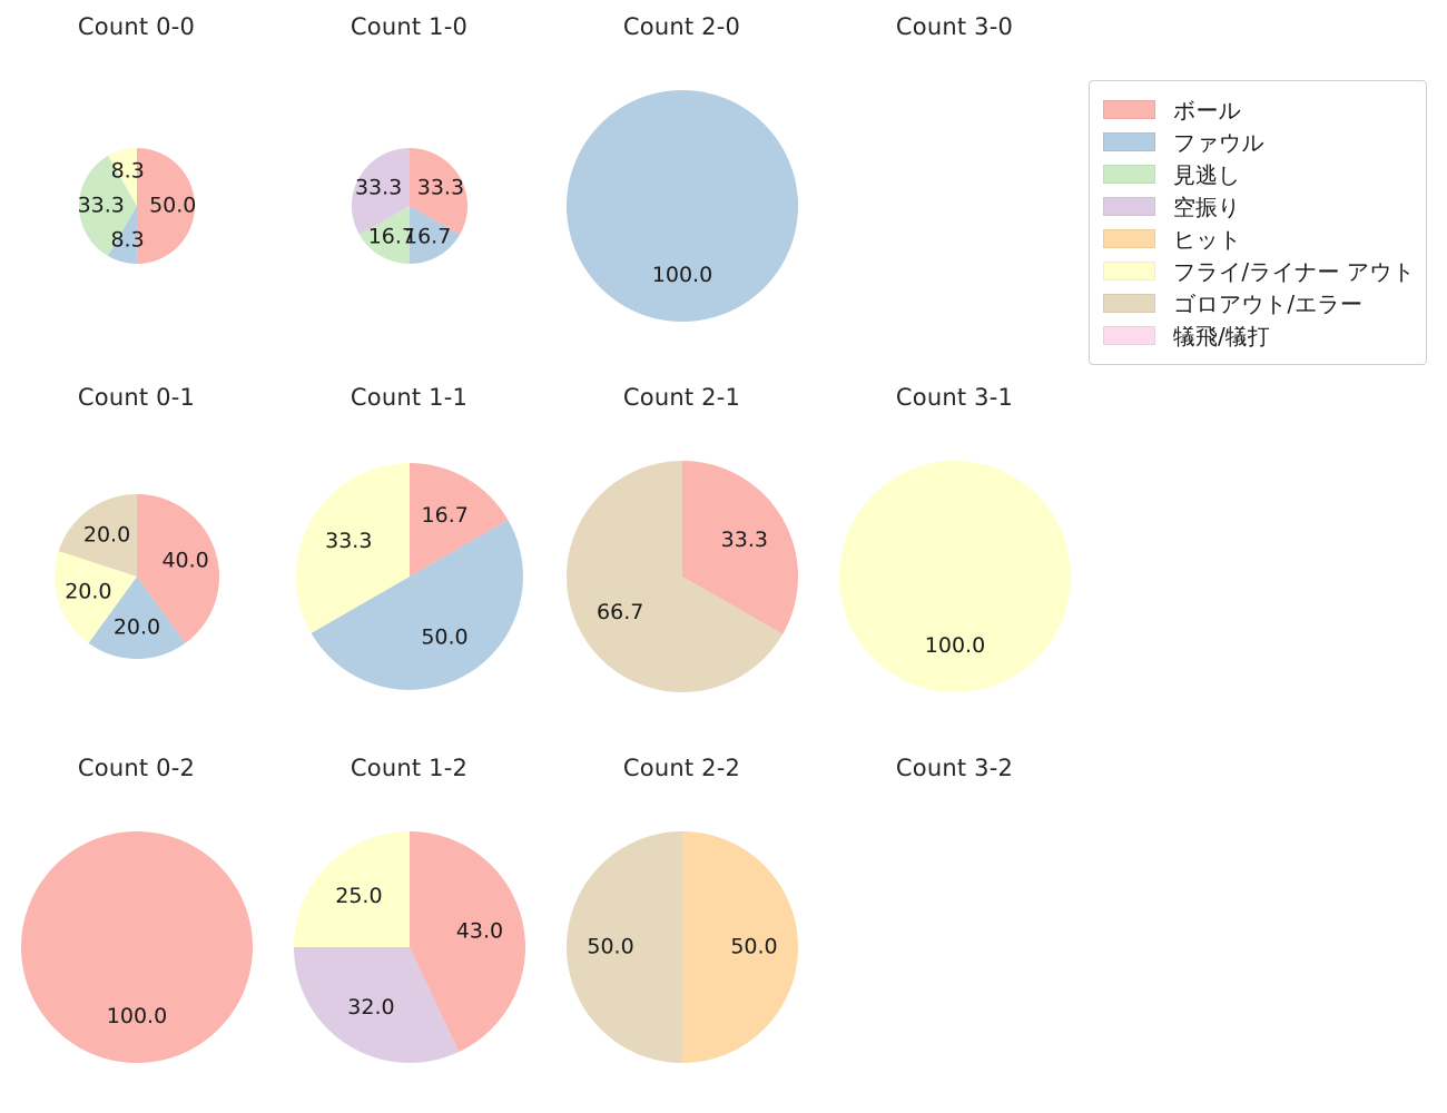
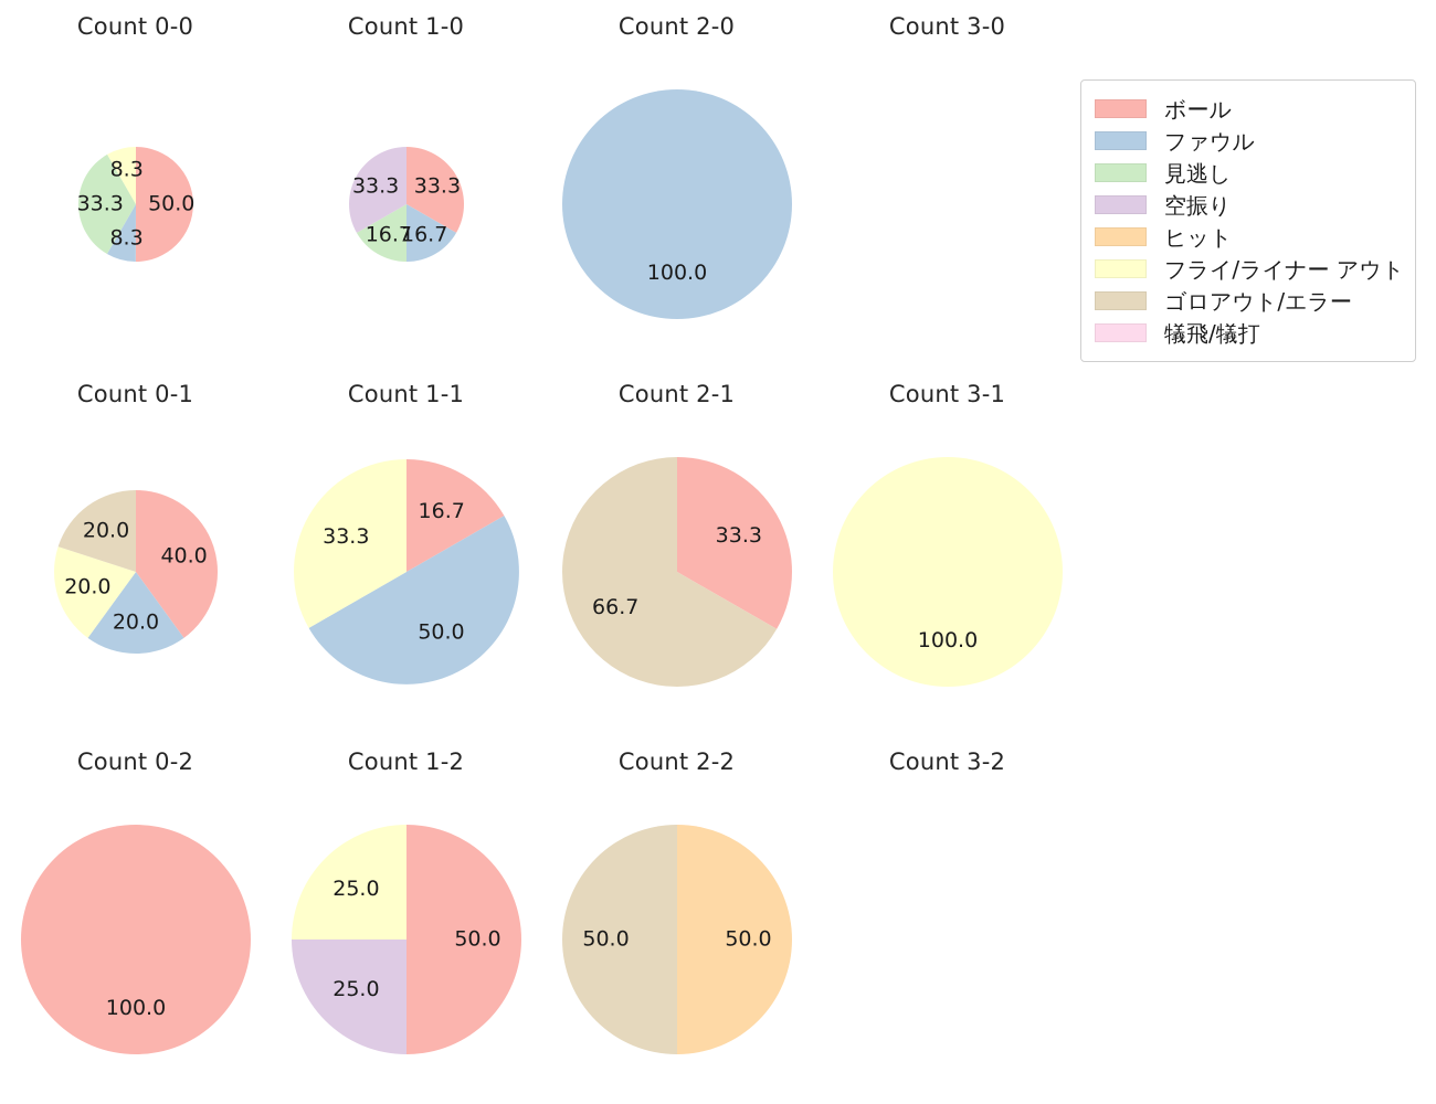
Count 1-2/ボール: 43.0 -> 50.0
Count 1-2/空振り: 32.0 -> 25.0
